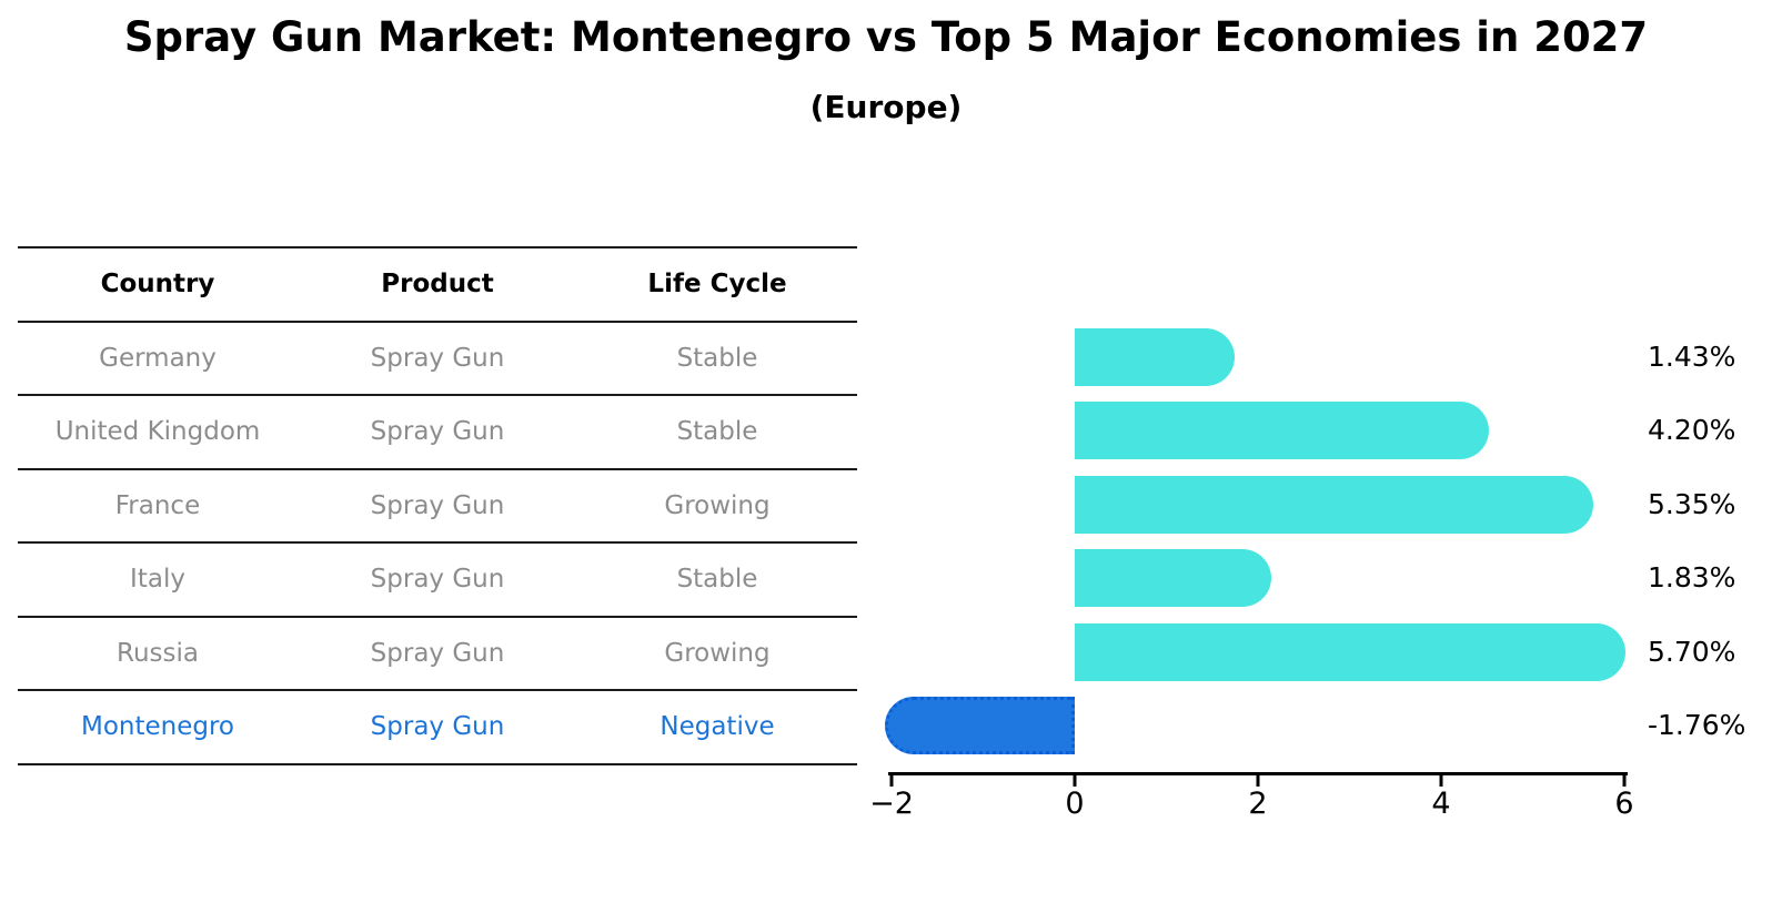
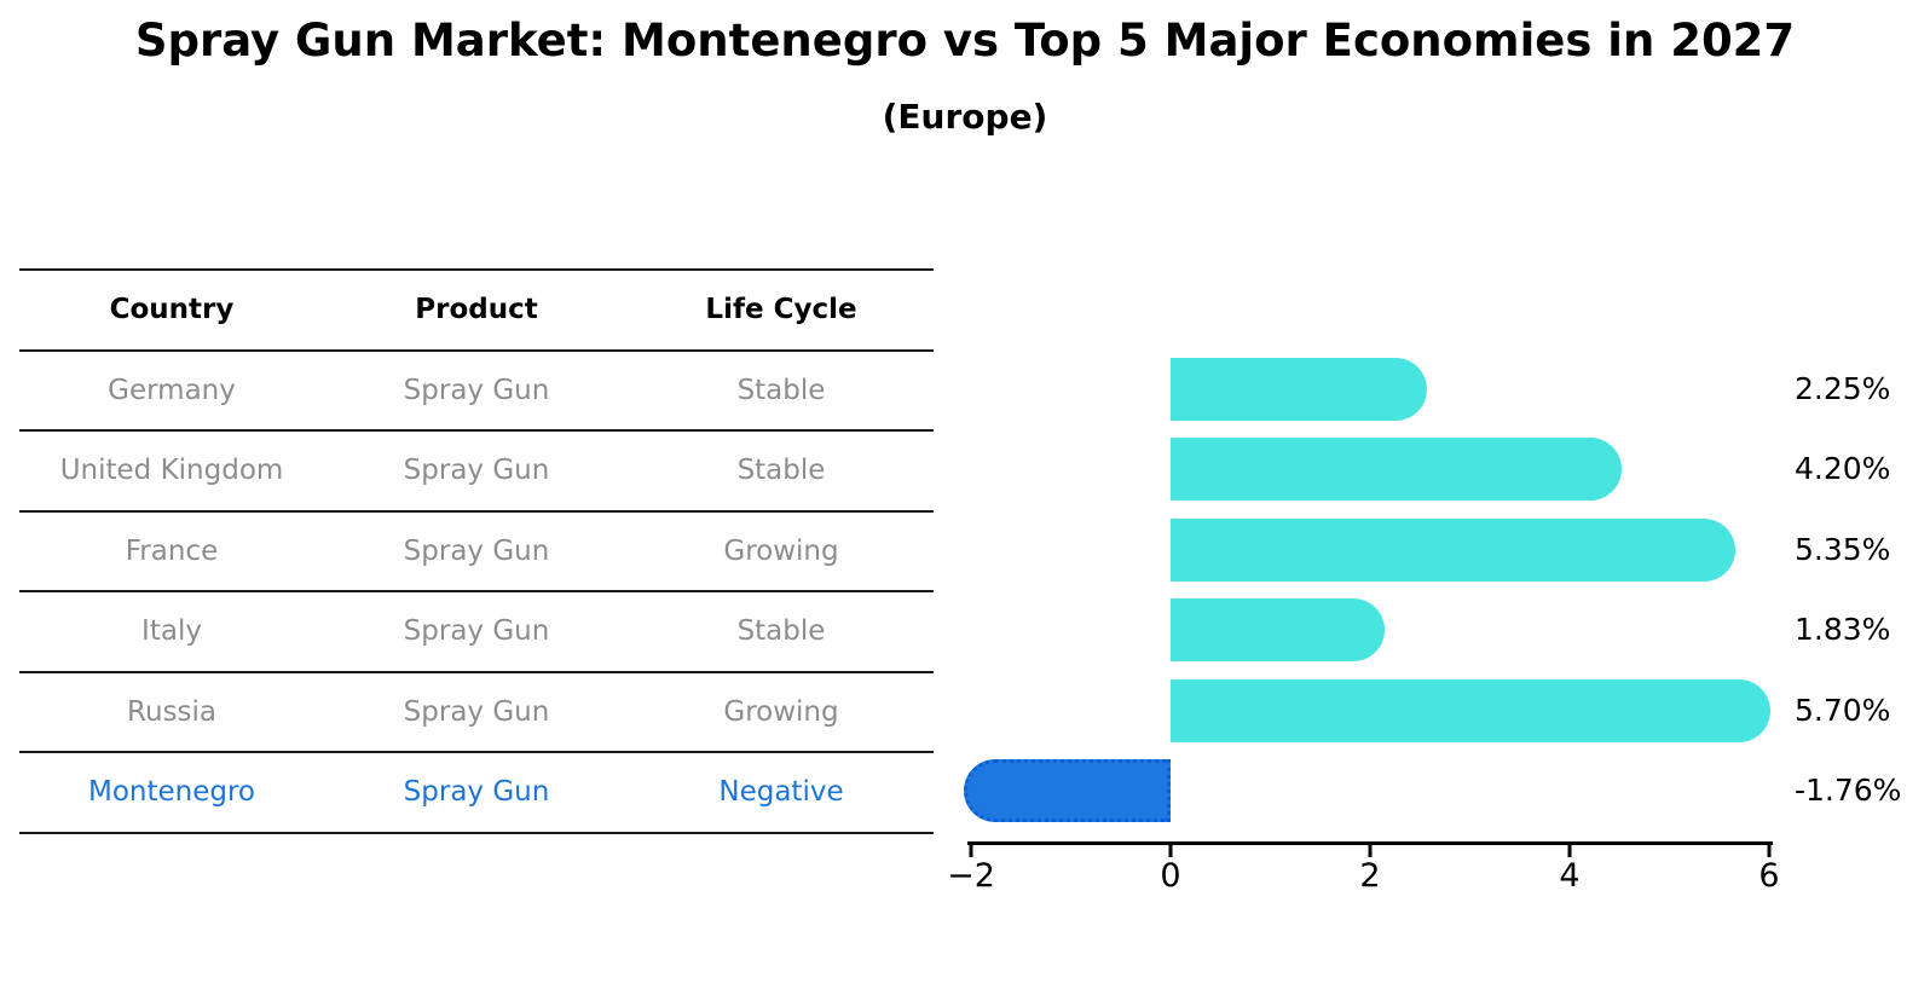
Germany: 1.43% -> 2.25%
